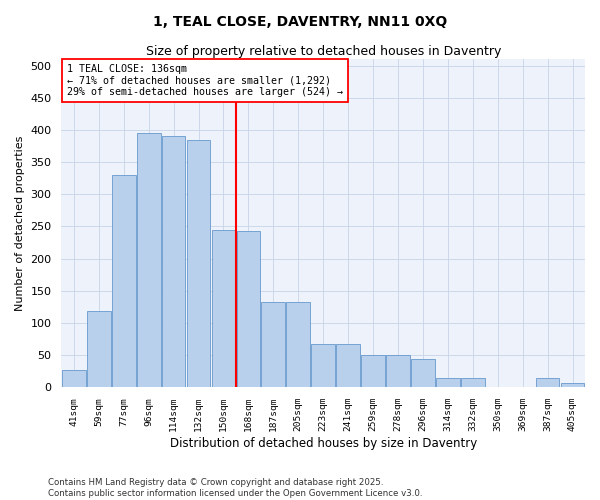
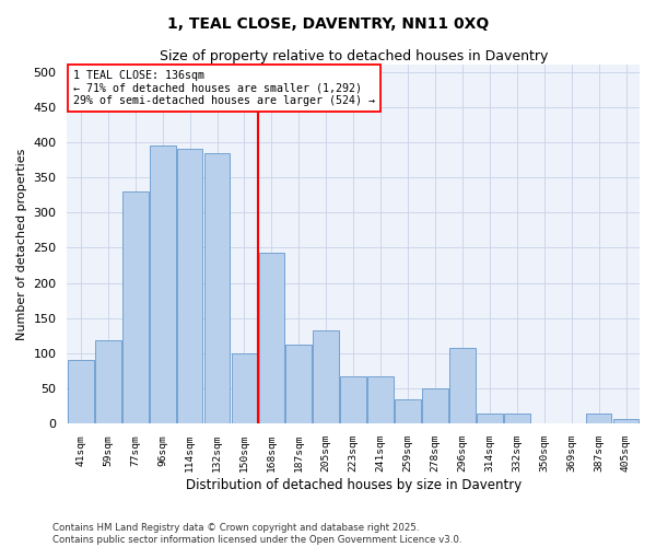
41sqm: 27 -> 90
150sqm: 245 -> 100
187sqm: 133 -> 112
259sqm: 50 -> 34
296sqm: 44 -> 108
